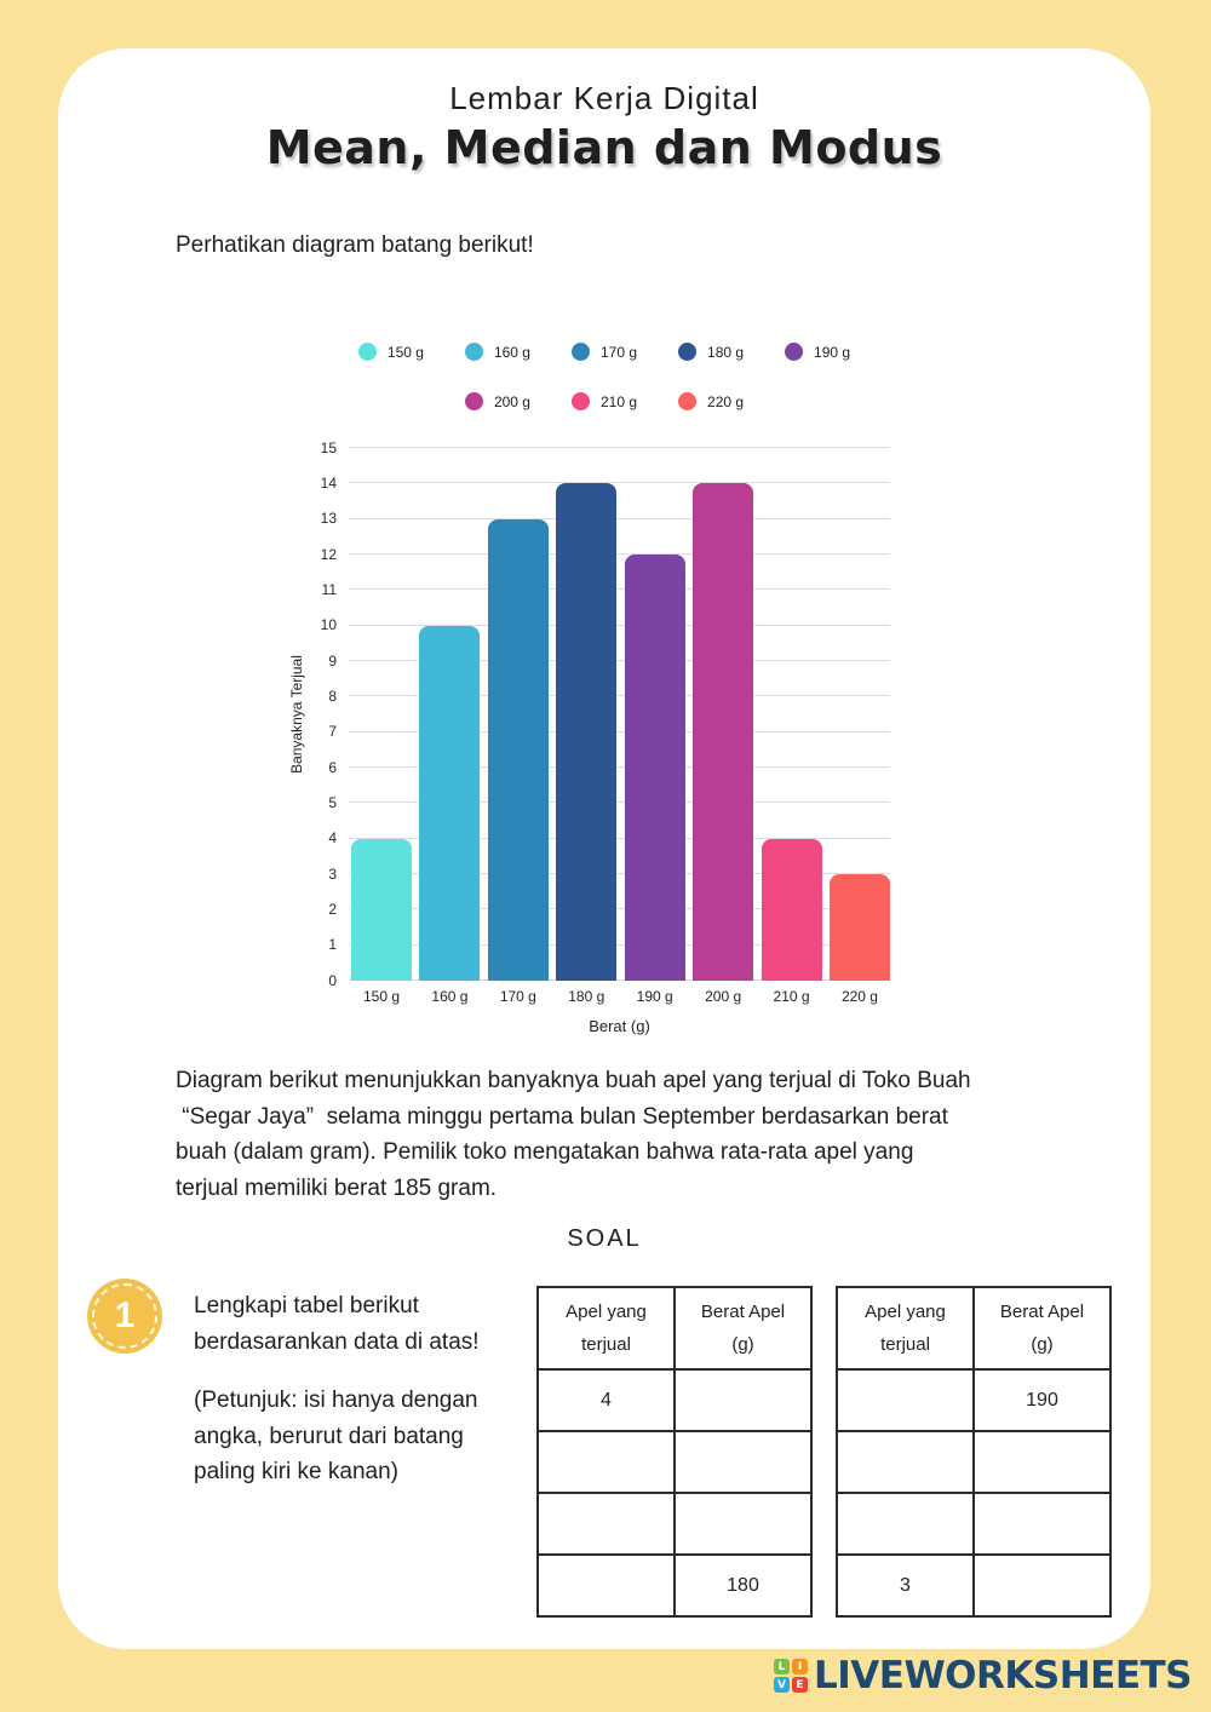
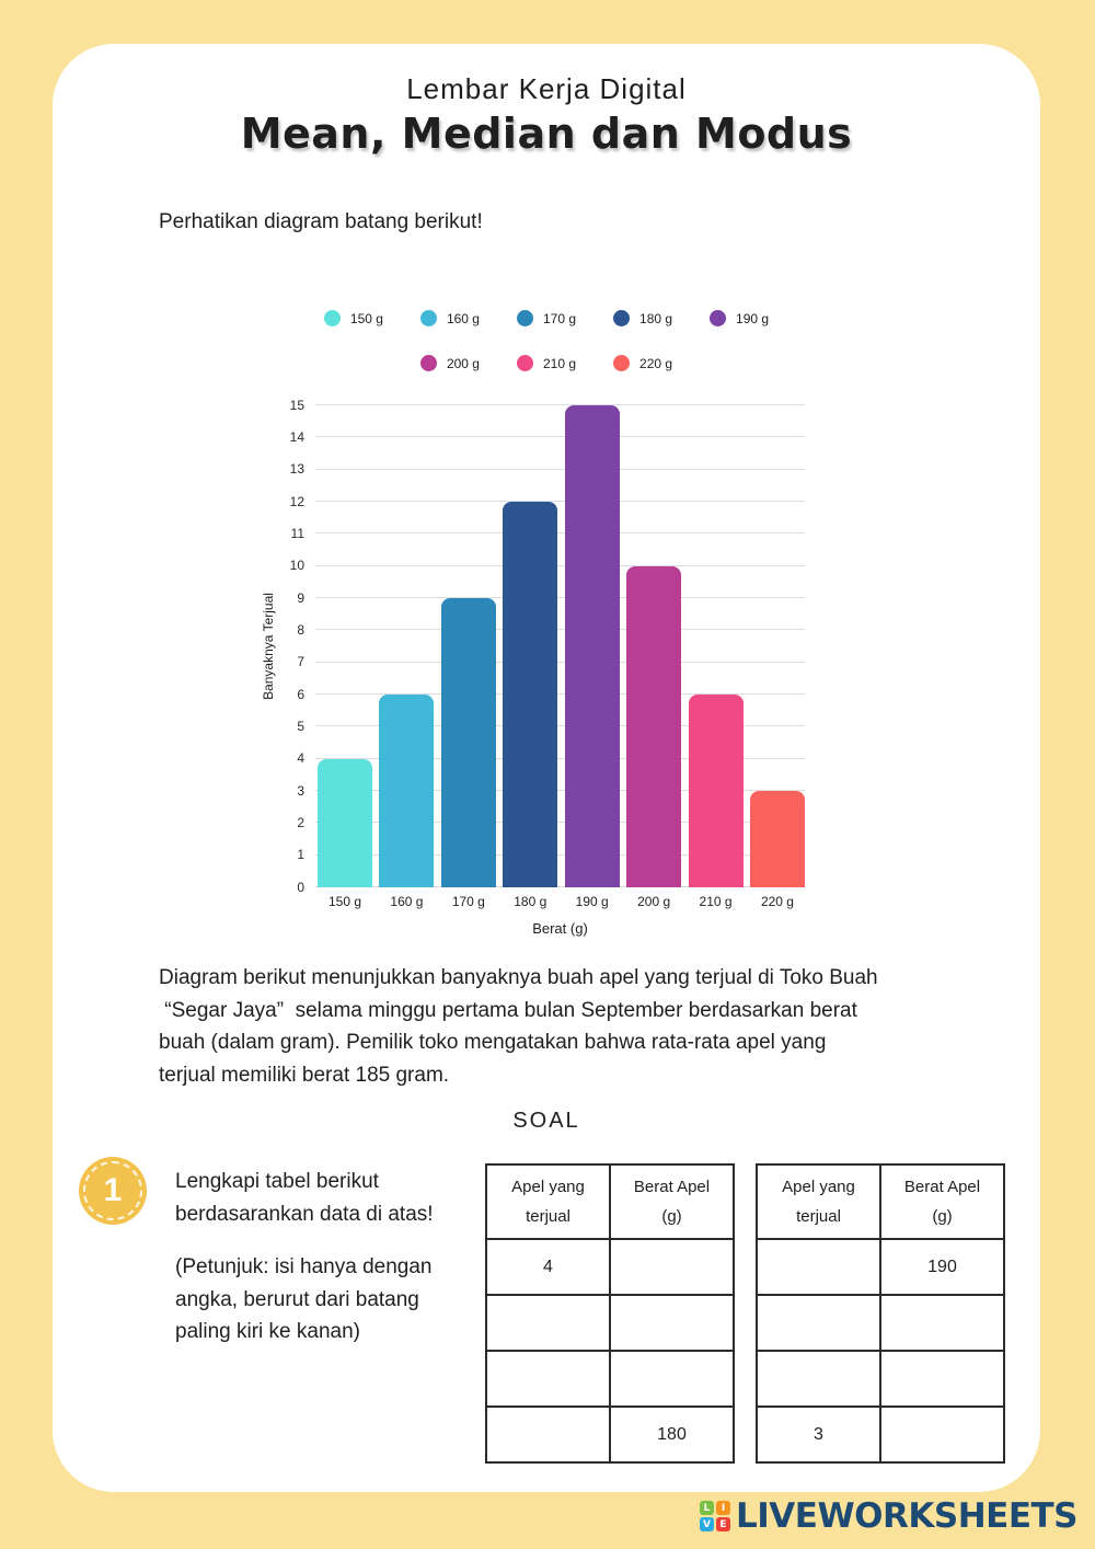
160 g: 10 -> 6
170 g: 13 -> 9
180 g: 14 -> 12
190 g: 12 -> 15
200 g: 14 -> 10
210 g: 4 -> 6
